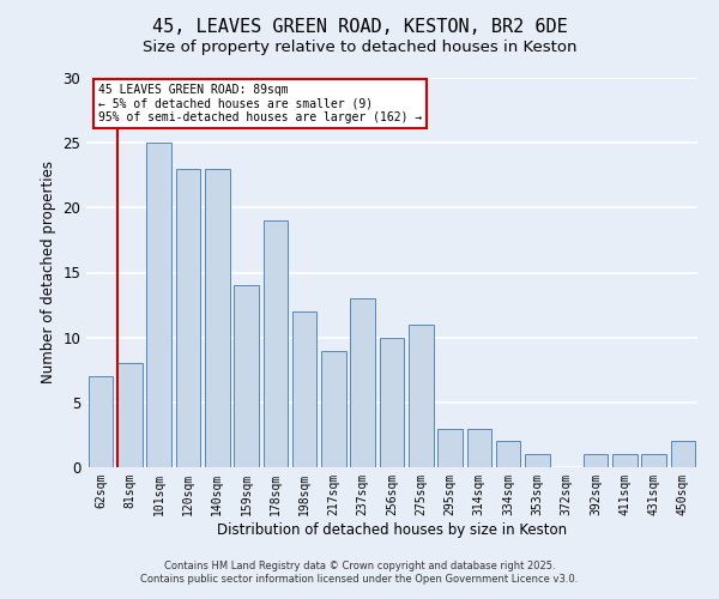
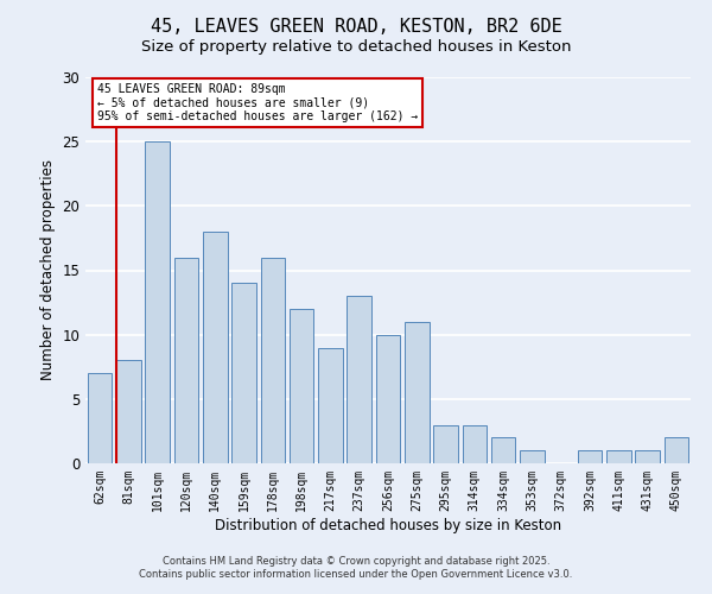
120sqm: 23 -> 16
140sqm: 23 -> 18
178sqm: 19 -> 16
